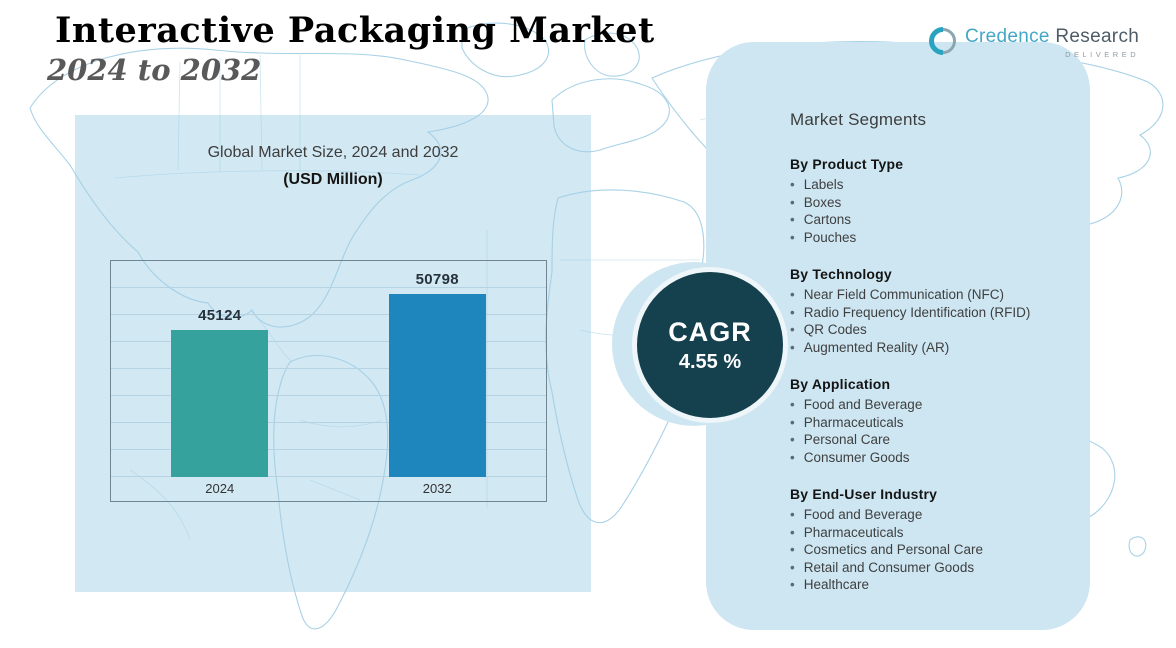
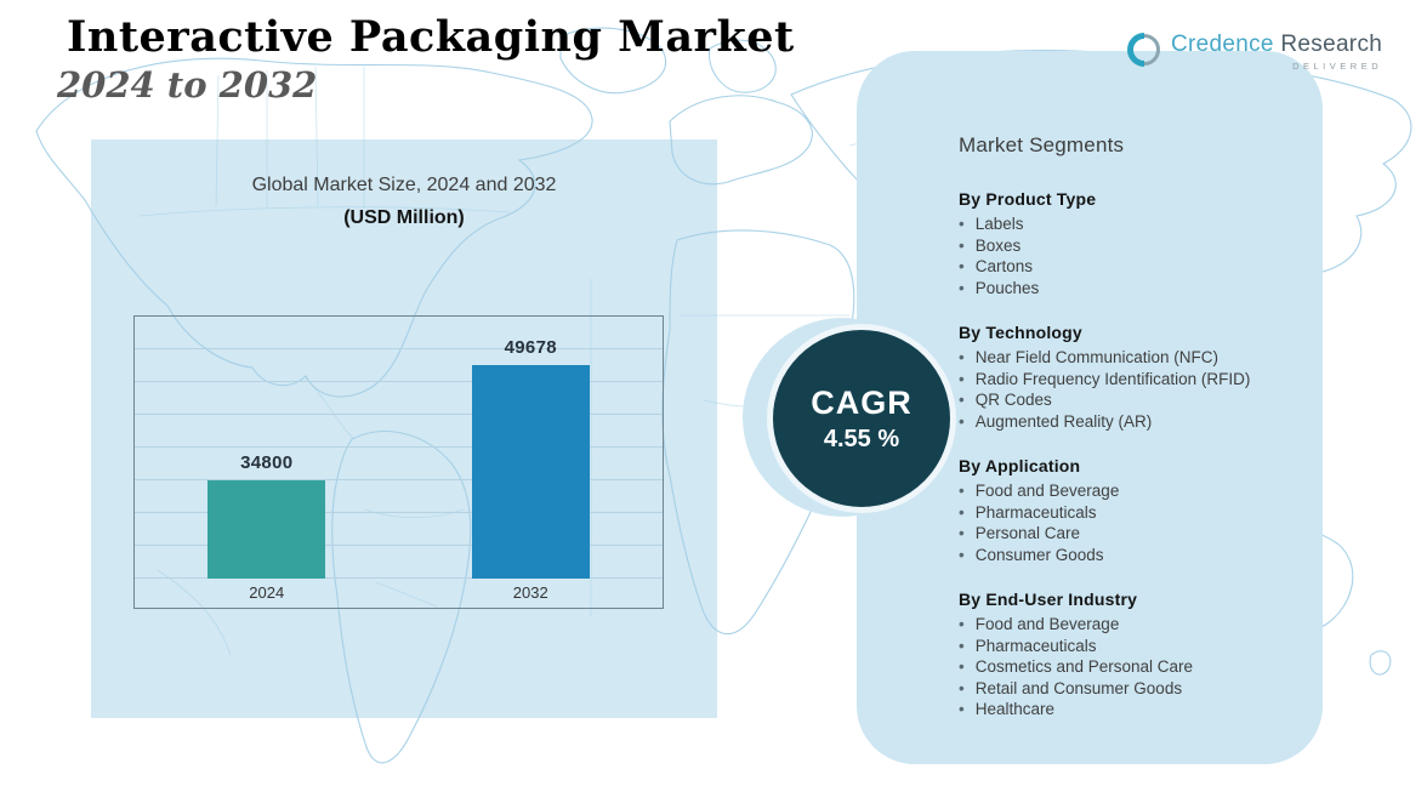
2024: 45124 -> 34800
2032: 50798 -> 49678
